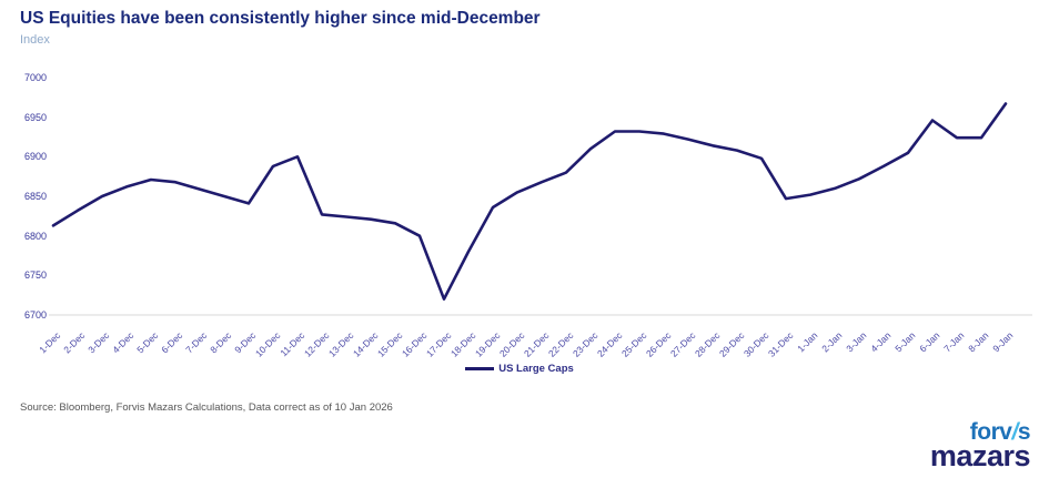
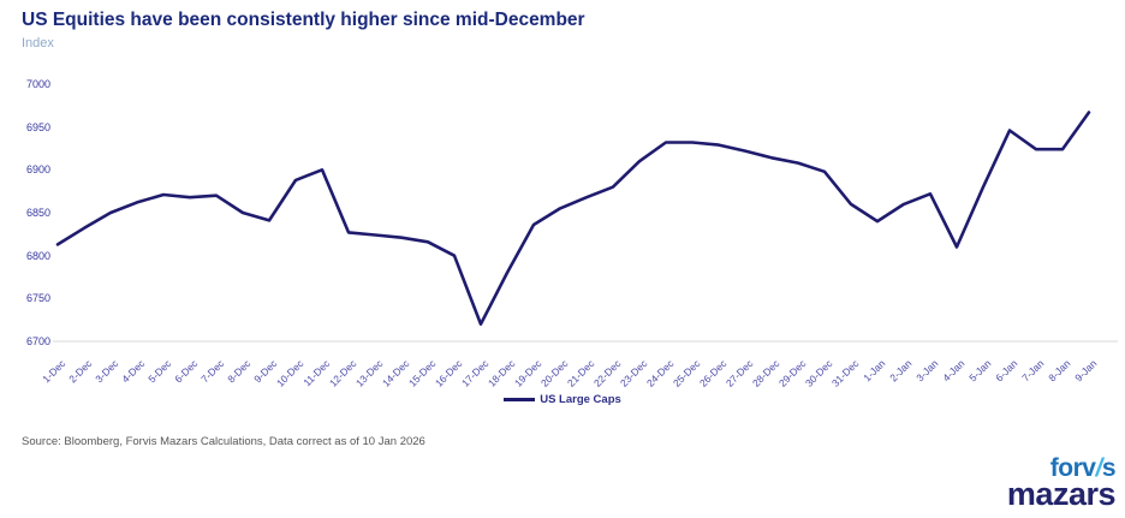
7-Dec: 6860 -> 6870
31-Dec: 6850 -> 6860
1-Jan: 6850 -> 6840
4-Jan: 6890 -> 6810
5-Jan: 6900 -> 6880
